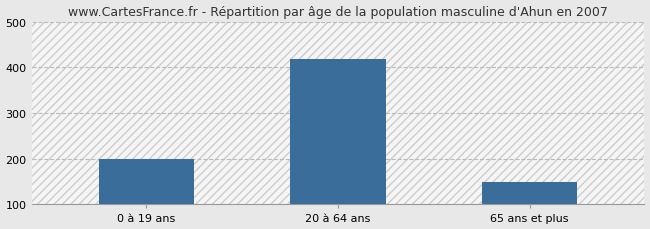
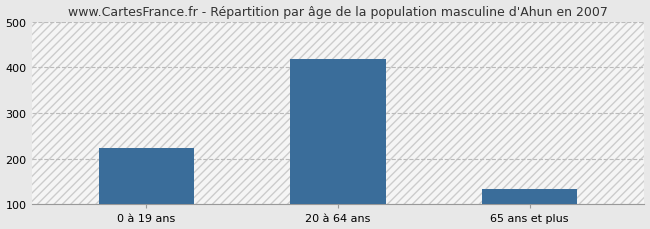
0 à 19 ans: 200 -> 224
65 ans et plus: 150 -> 134
